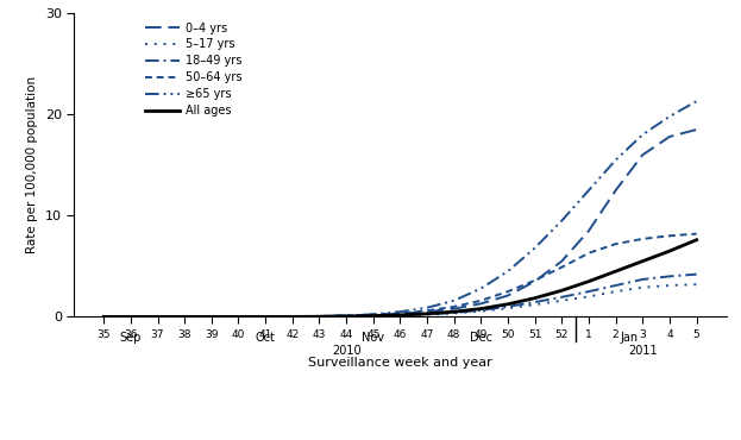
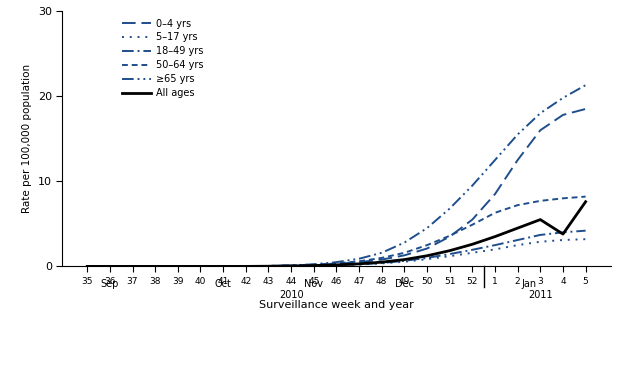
All ages/4: 6.5 -> 3.8
